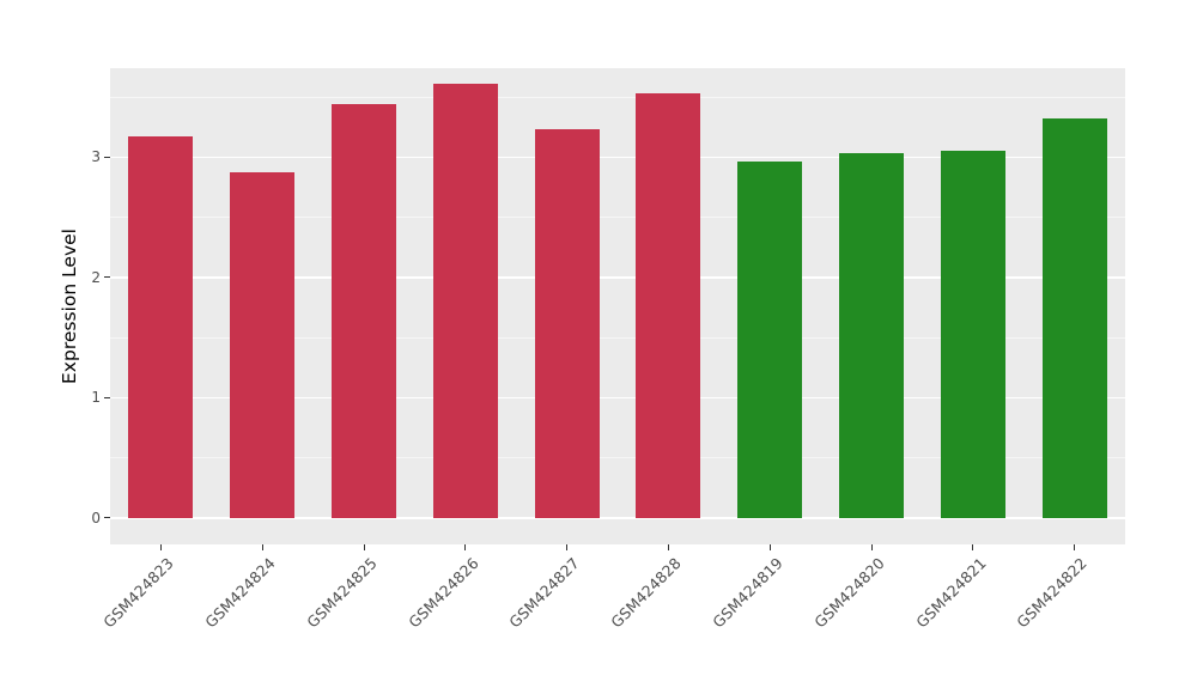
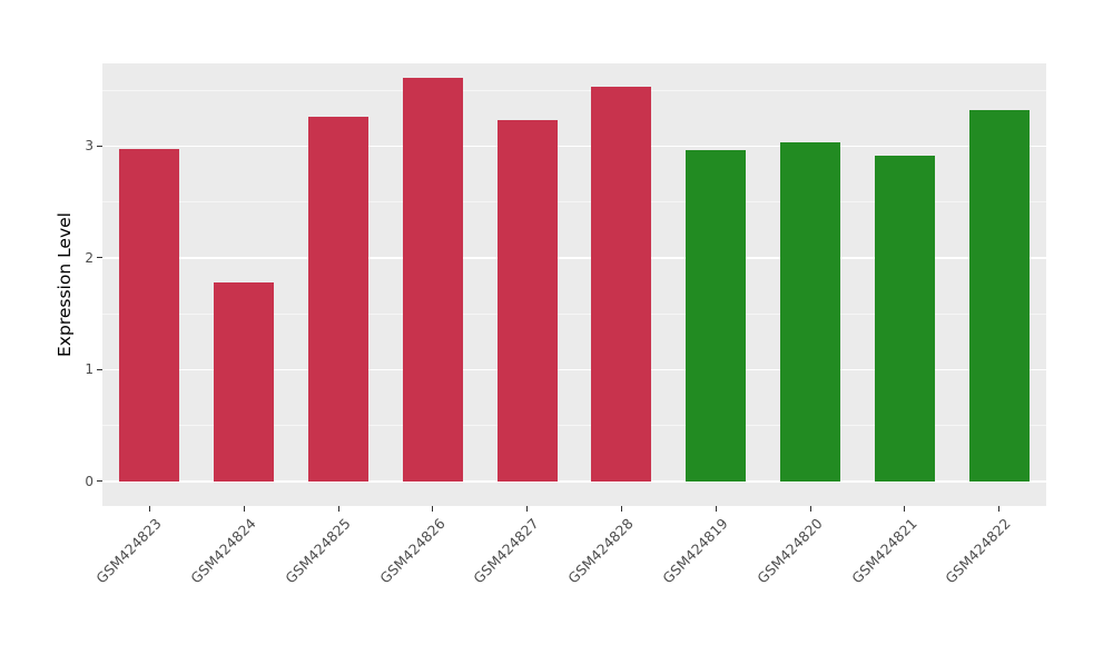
GSM424823: 3.17 -> 2.97
GSM424824: 2.87 -> 1.78
GSM424825: 3.44 -> 3.26
GSM424821: 3.05 -> 2.91
